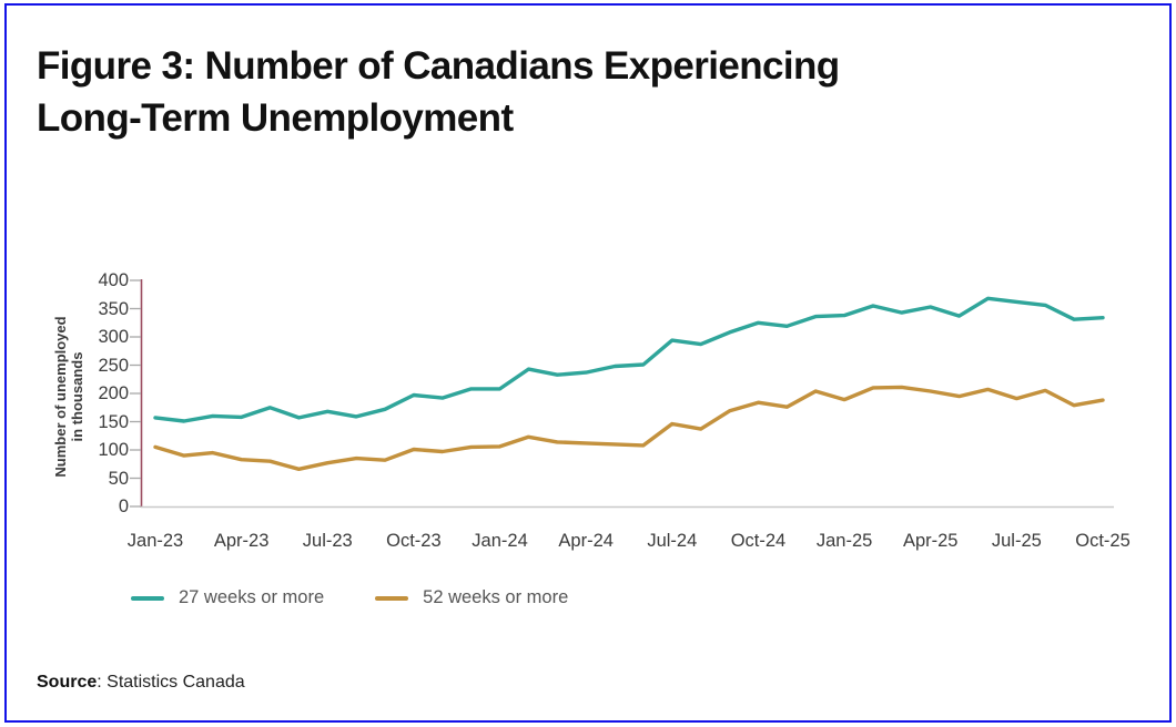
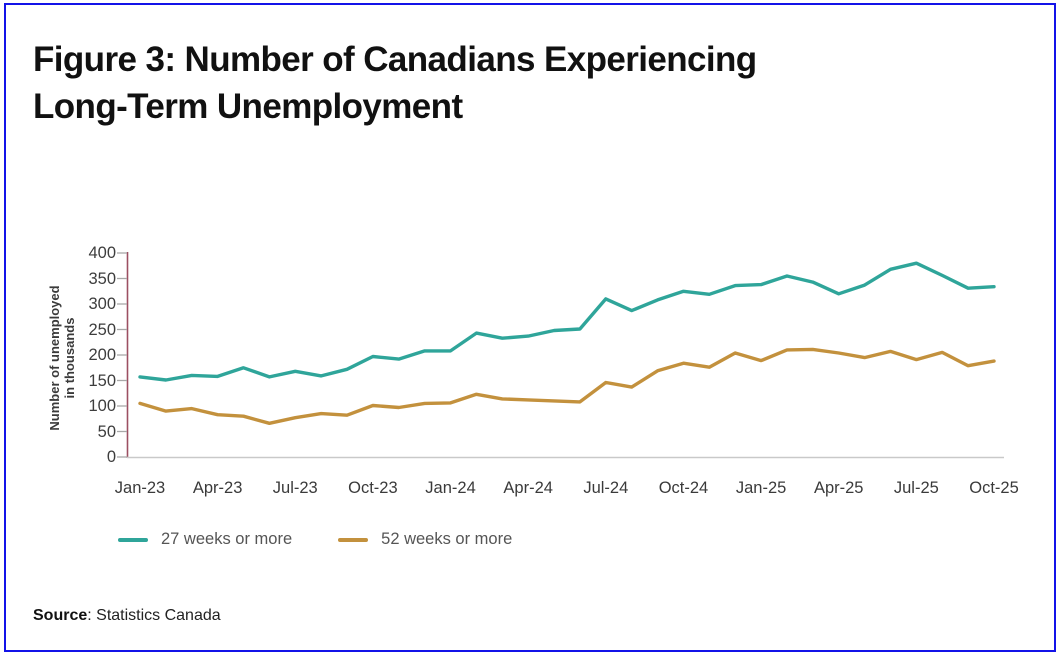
27 weeks or more/Jul-24: 290 -> 310
27 weeks or more/Apr-25: 350 -> 320
27 weeks or more/Jul-25: 360 -> 380
